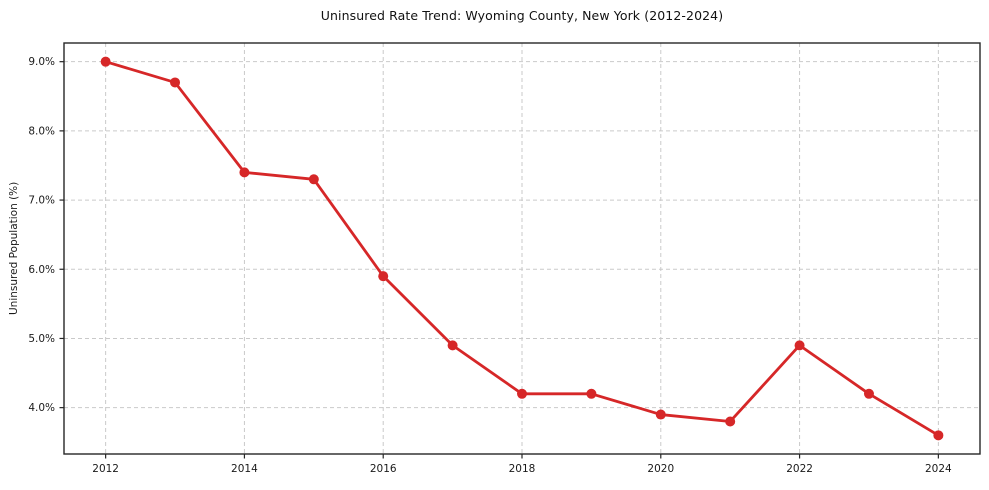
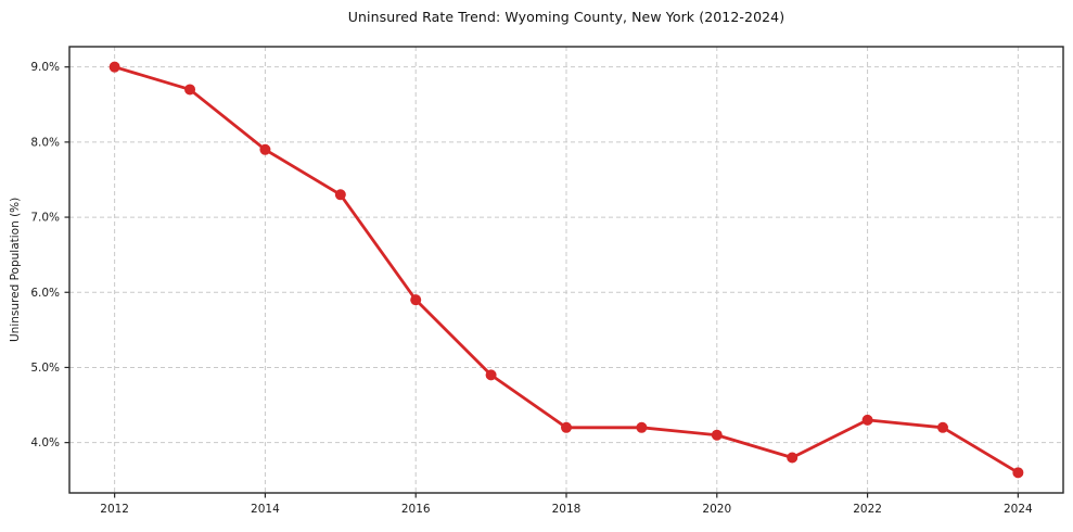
2014: 7.4% -> 7.9%
2020: 3.9% -> 4.1%
2022: 4.9% -> 4.3%
